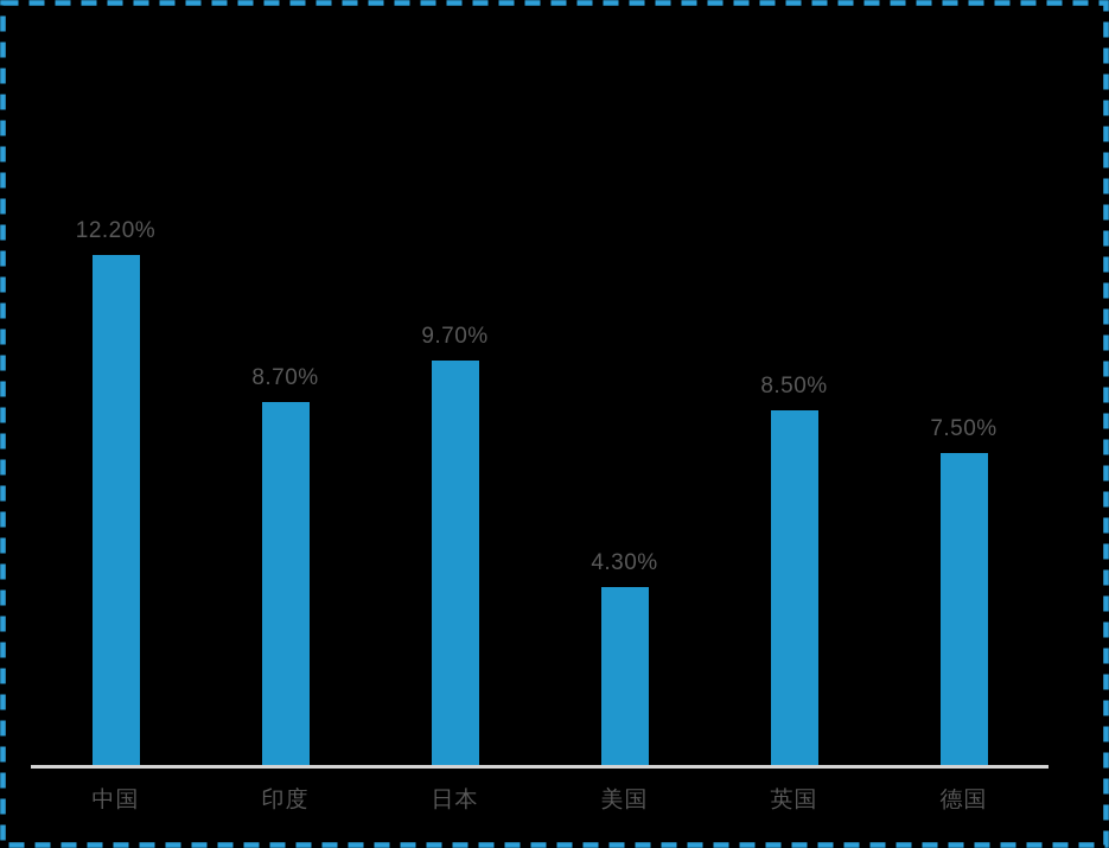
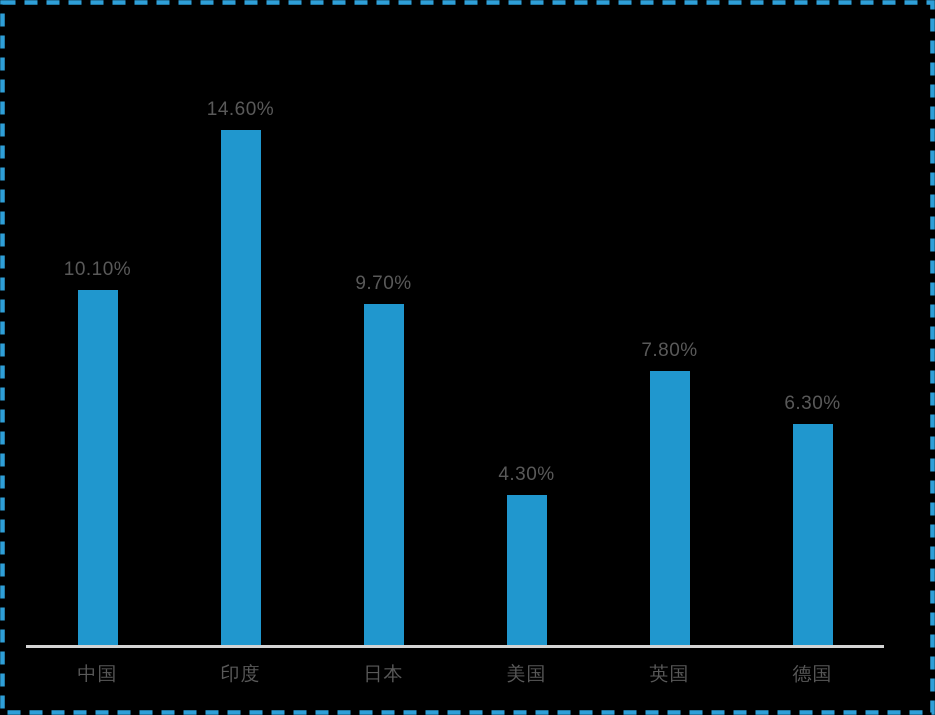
中国: 12.20% -> 10.10%
印度: 8.70% -> 14.60%
英国: 8.50% -> 7.80%
德国: 7.50% -> 6.30%
